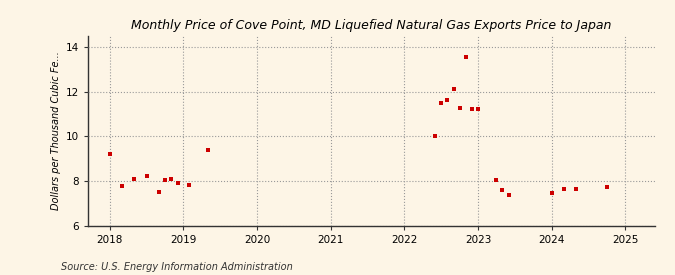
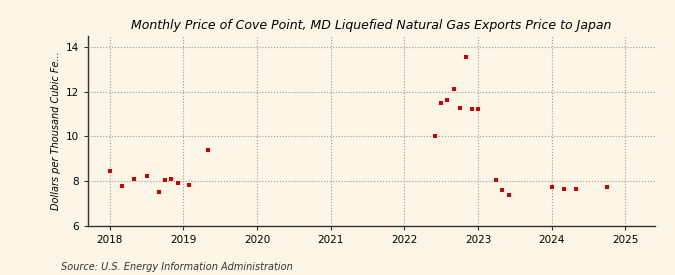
2018: 9.20 -> 8.45
2024: 7.45 -> 7.72
